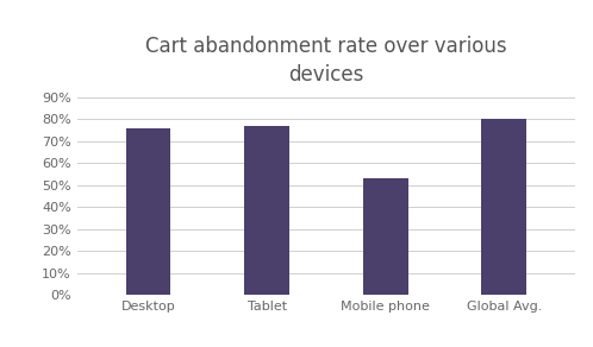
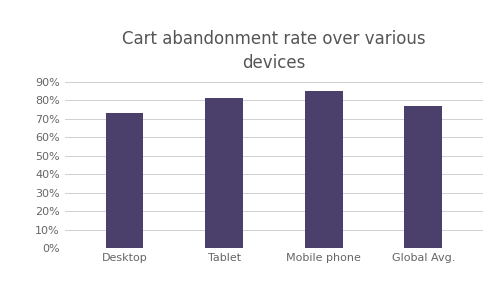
Desktop: 76% -> 73%
Tablet: 77% -> 81%
Mobile phone: 53% -> 85%
Global Avg.: 80% -> 77%
